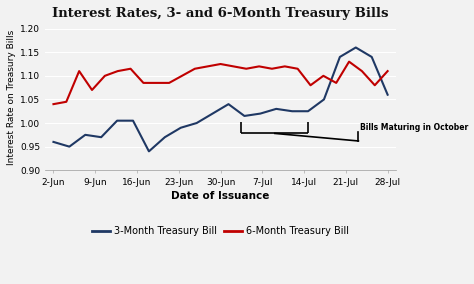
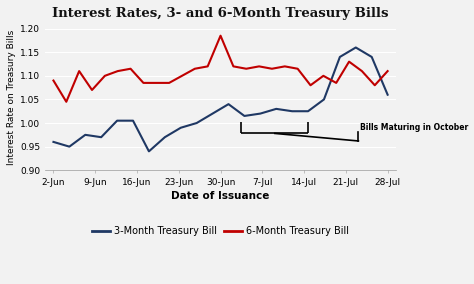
6-Month Treasury Bill/2-Jun: 1.040 -> 1.090
6-Month Treasury Bill/30-Jun: 1.125 -> 1.185
